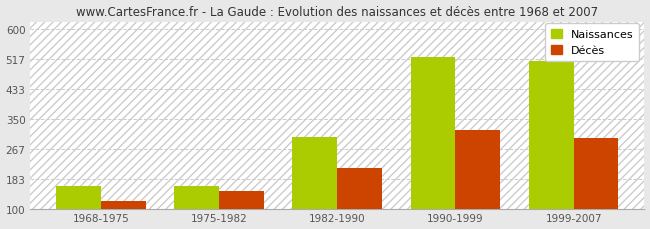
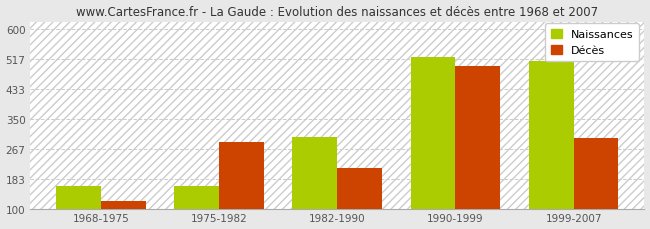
Décès/1975-1982: 148 -> 285
Décès/1990-1999: 318 -> 495
